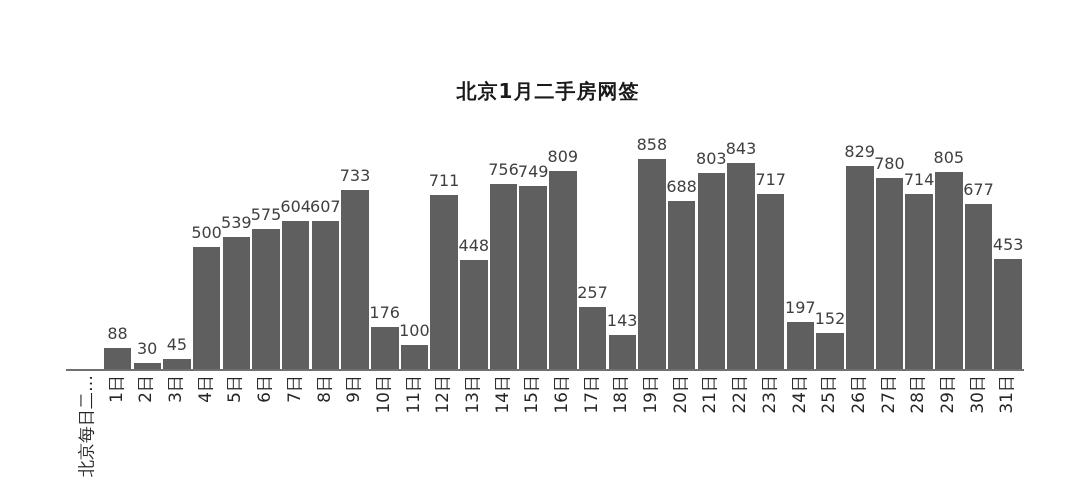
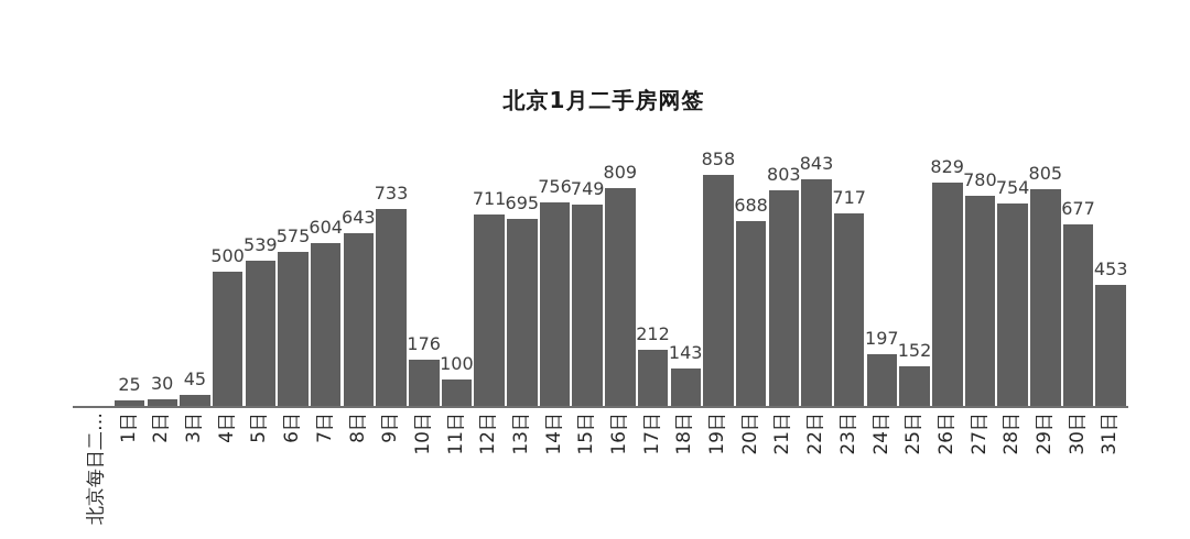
1日: 88 -> 25
8日: 607 -> 643
13日: 448 -> 695
17日: 257 -> 212
28日: 714 -> 754
